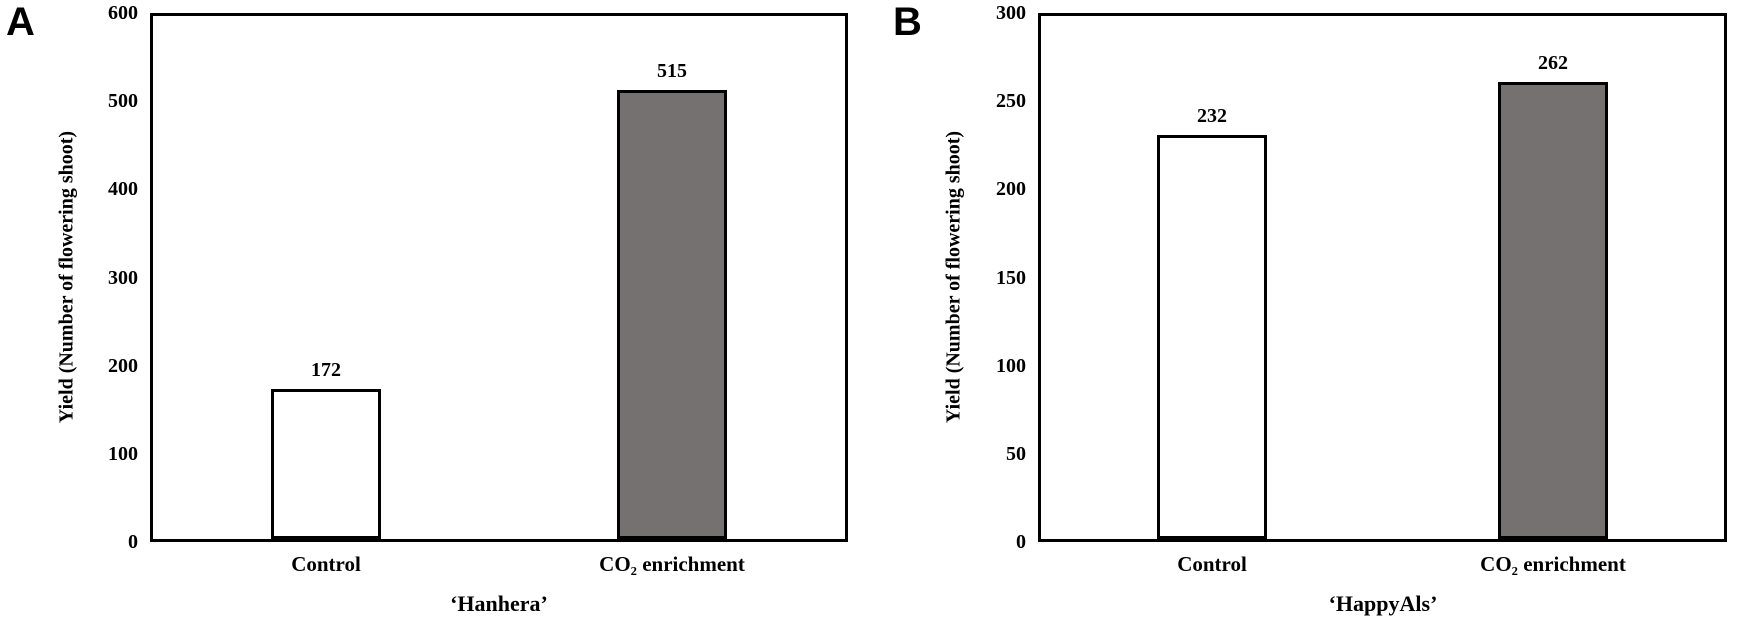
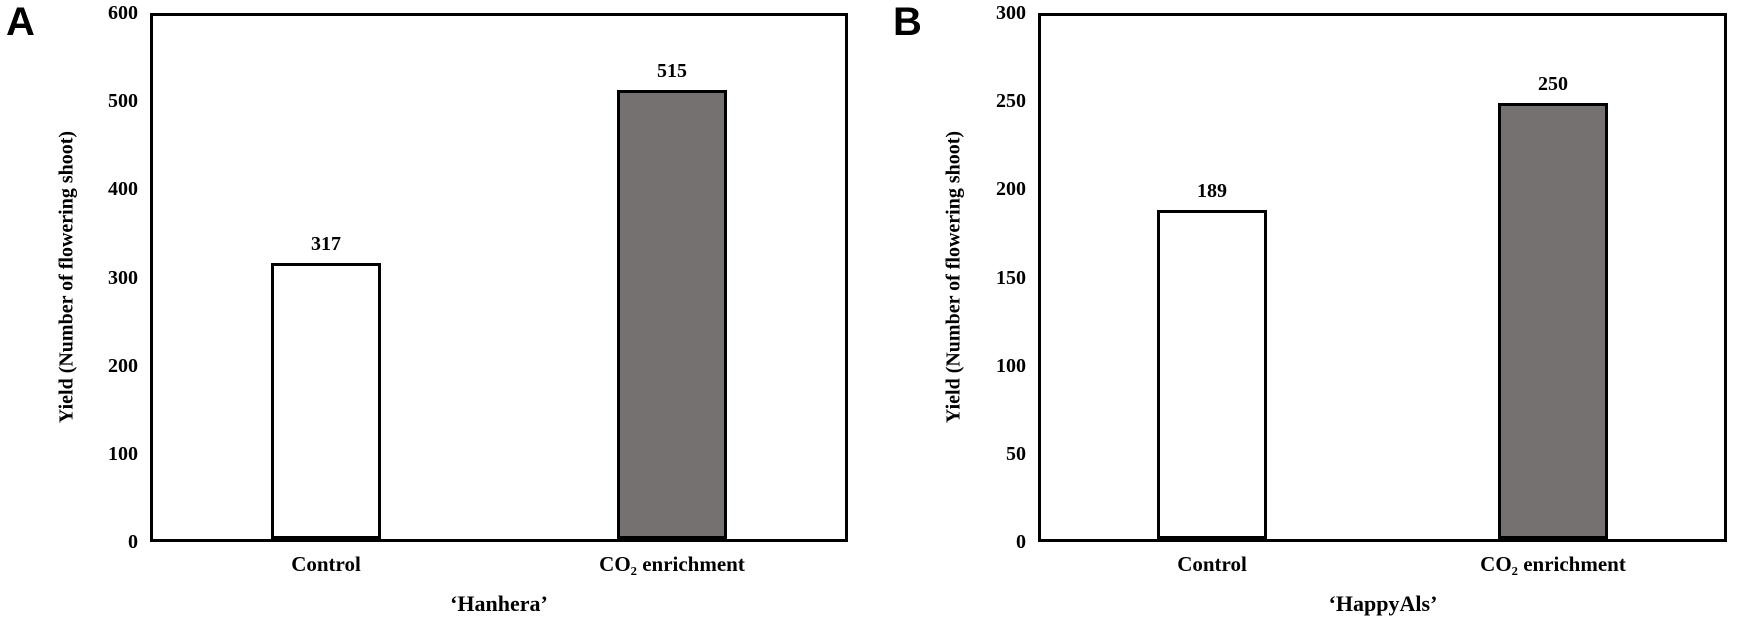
‘Hanhera’/Control: 172 -> 317
‘HappyAls’/Control: 232 -> 189
‘HappyAls’/CO₂ enrichment: 262 -> 250
